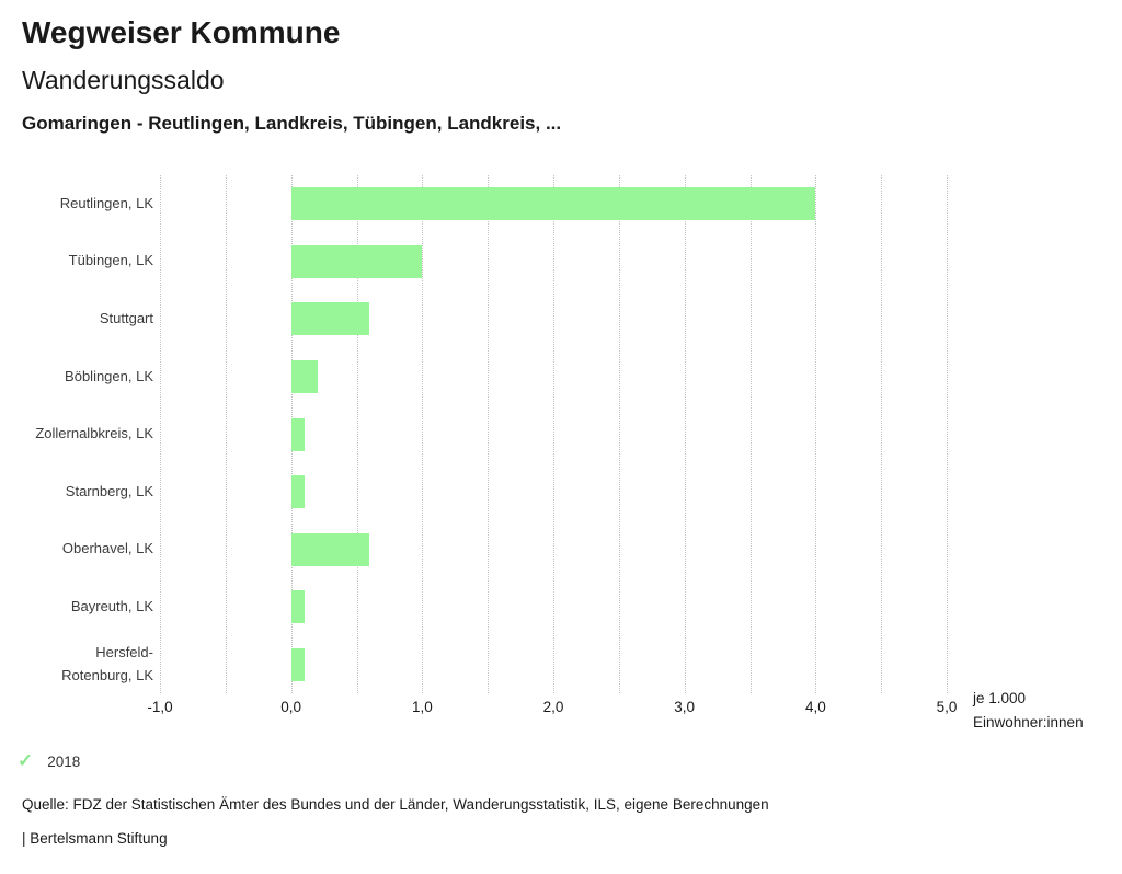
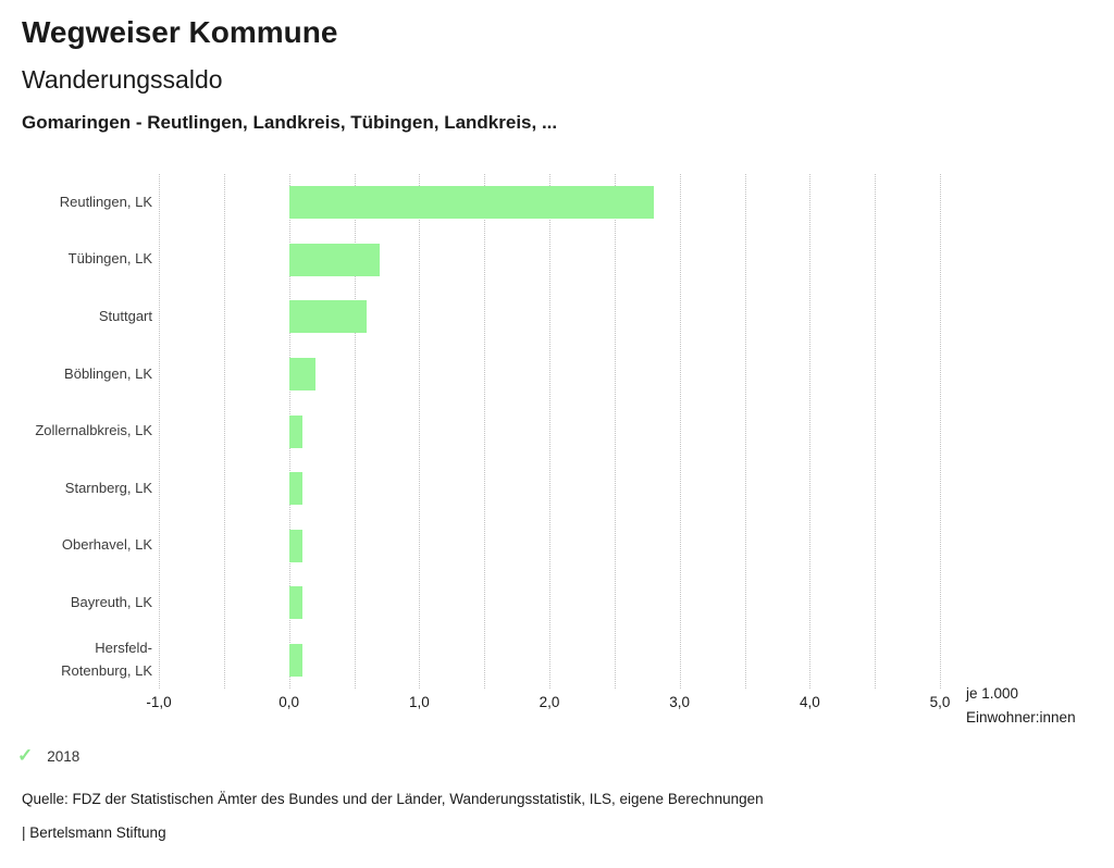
Reutlingen, LK: 4,0 -> 2,8
Tübingen, LK: 1,0 -> 0,7
Oberhavel, LK: 0,6 -> 0,1
